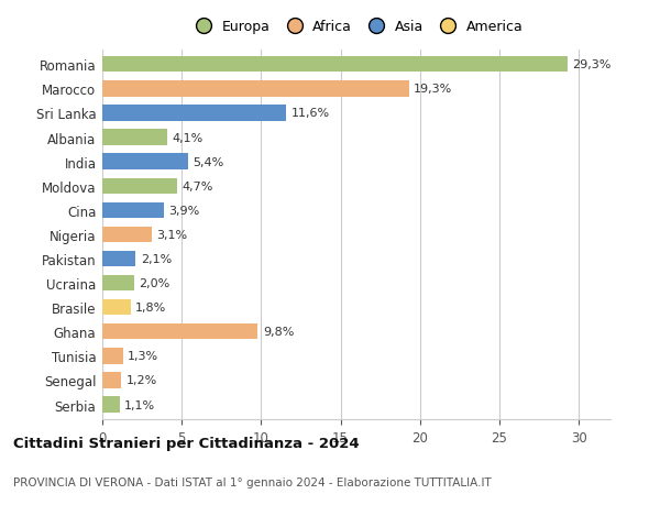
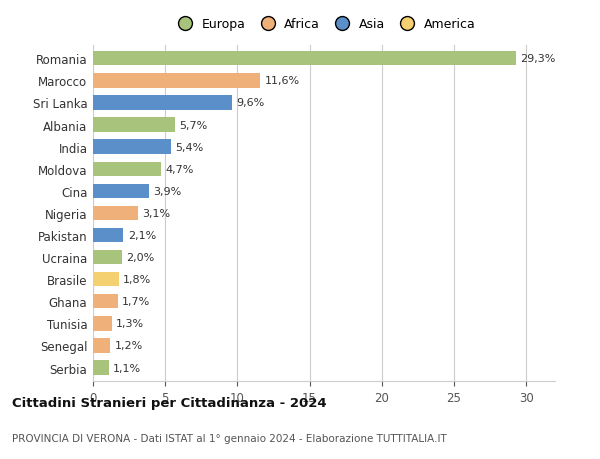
Marocco: 19,3% -> 11,6%
Sri Lanka: 11,6% -> 9,6%
Albania: 4,1% -> 5,7%
Ghana: 9,8% -> 1,7%
